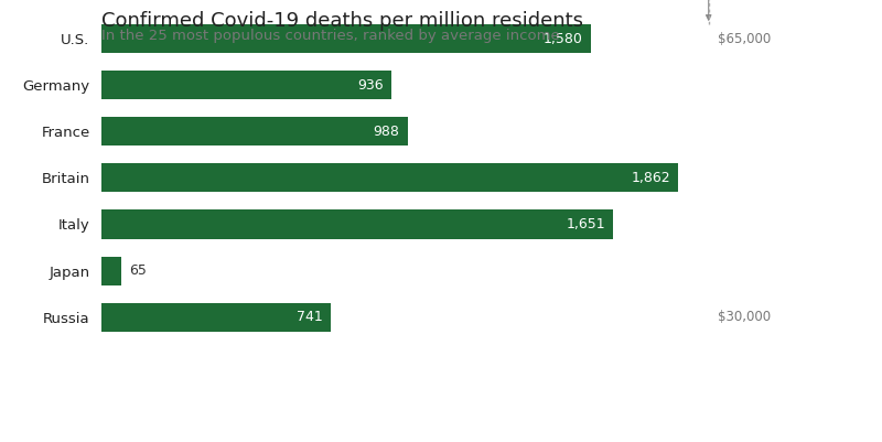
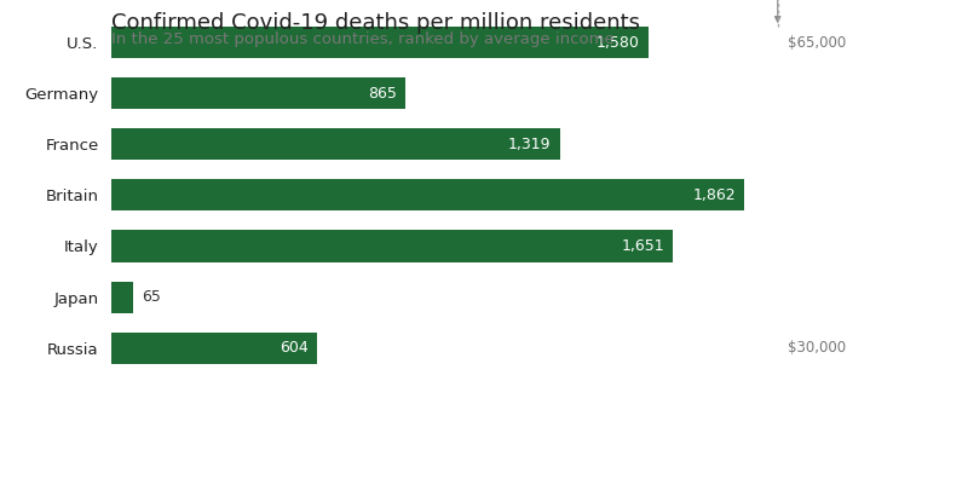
Germany: 936 -> 865
France: 988 -> 1,319
Russia: 741 -> 604
